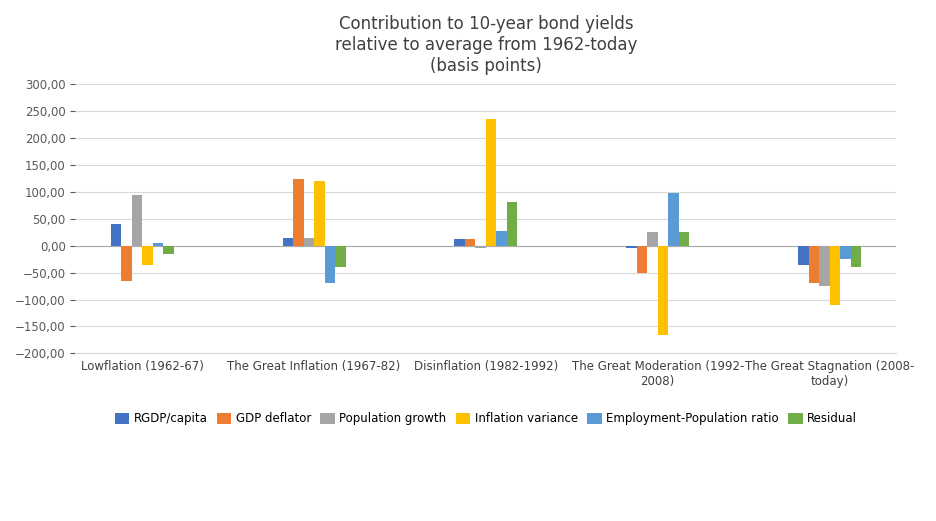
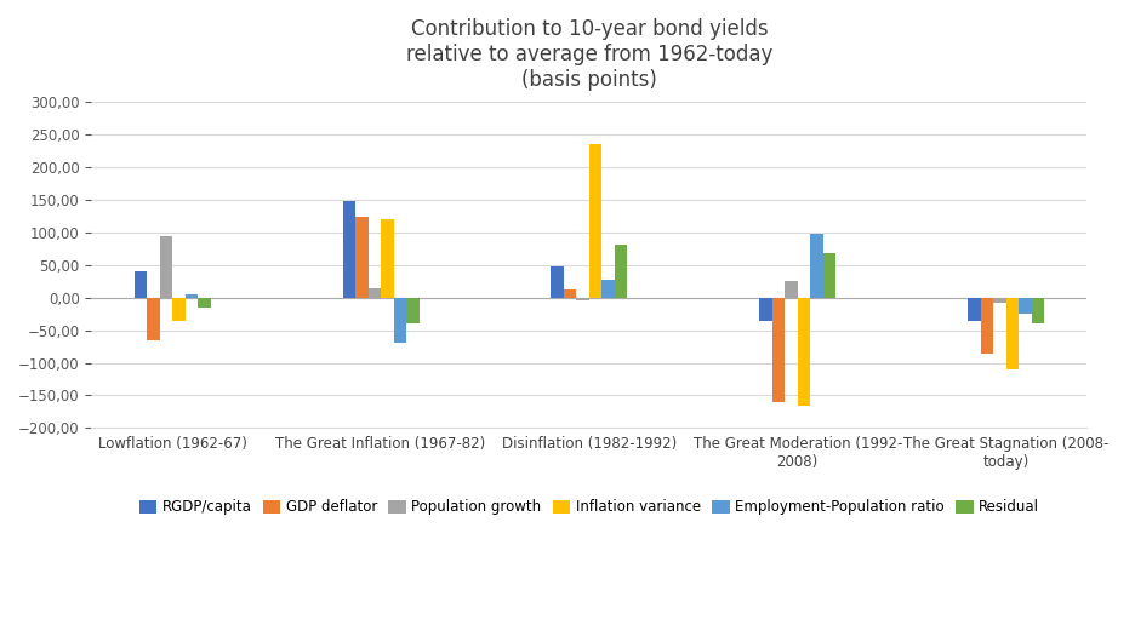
RGDP/capita/The Great Inflation (1967-82): 15 -> 148
RGDP/capita/Disinflation (1982-1992): 12 -> 48
RGDP/capita/The Great Moderation (1992- 2008): -5 -> -36
GDP deflator/The Great Moderation (1992- 2008): -50 -> -160
Residual/The Great Moderation (1992- 2008): 25 -> 68
GDP deflator/The Great Stagnation (2008- today): -70 -> -86
Population growth/The Great Stagnation (2008- today): -75 -> -8
